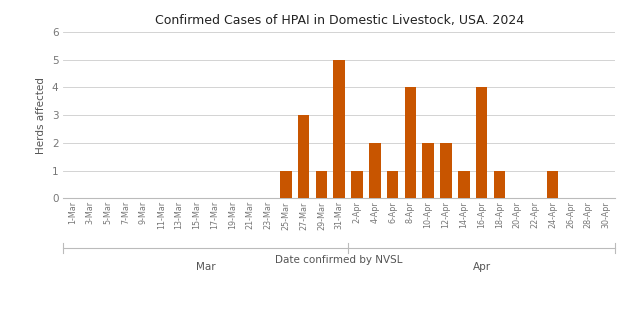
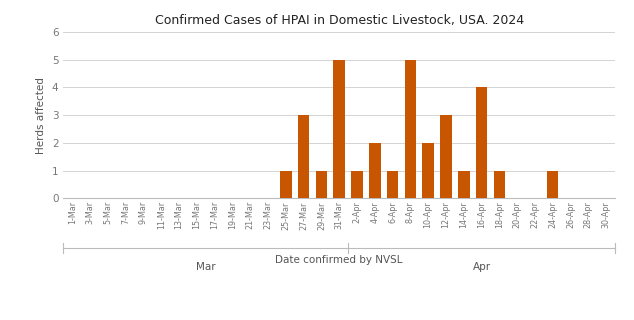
8-Apr: 4 -> 5
12-Apr: 2 -> 3
